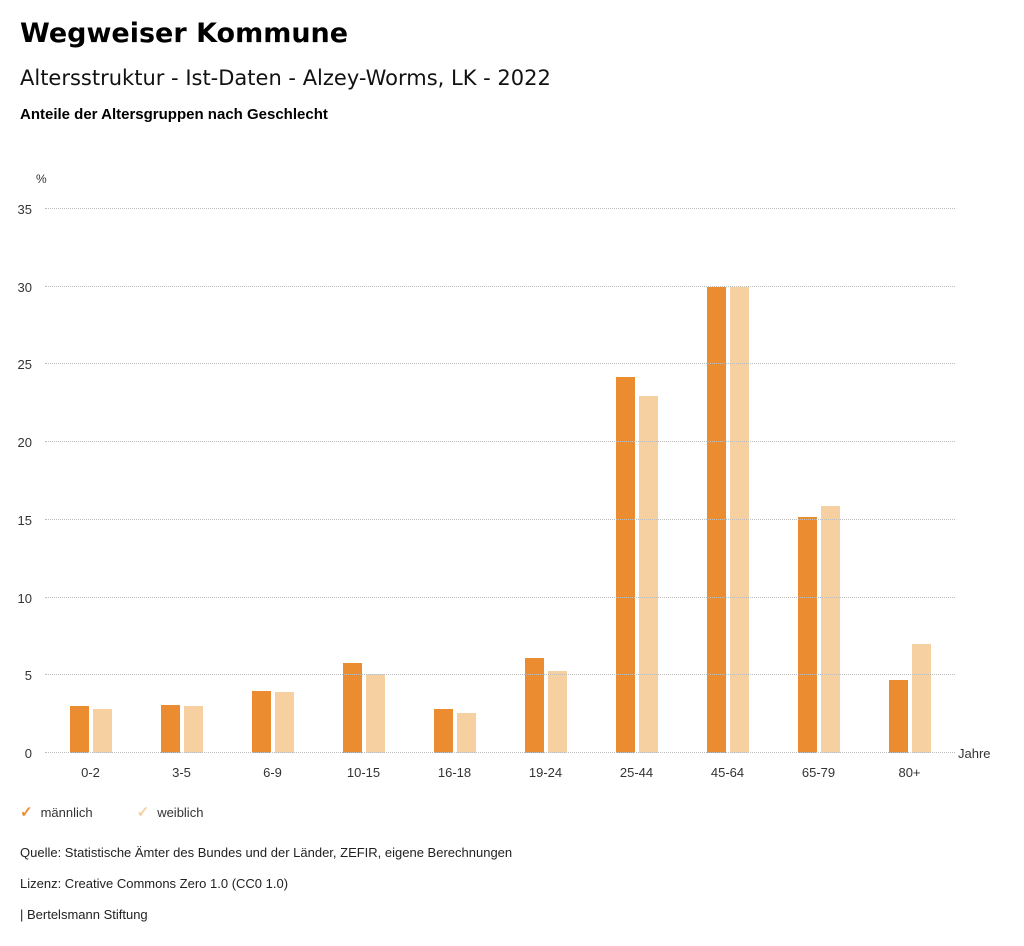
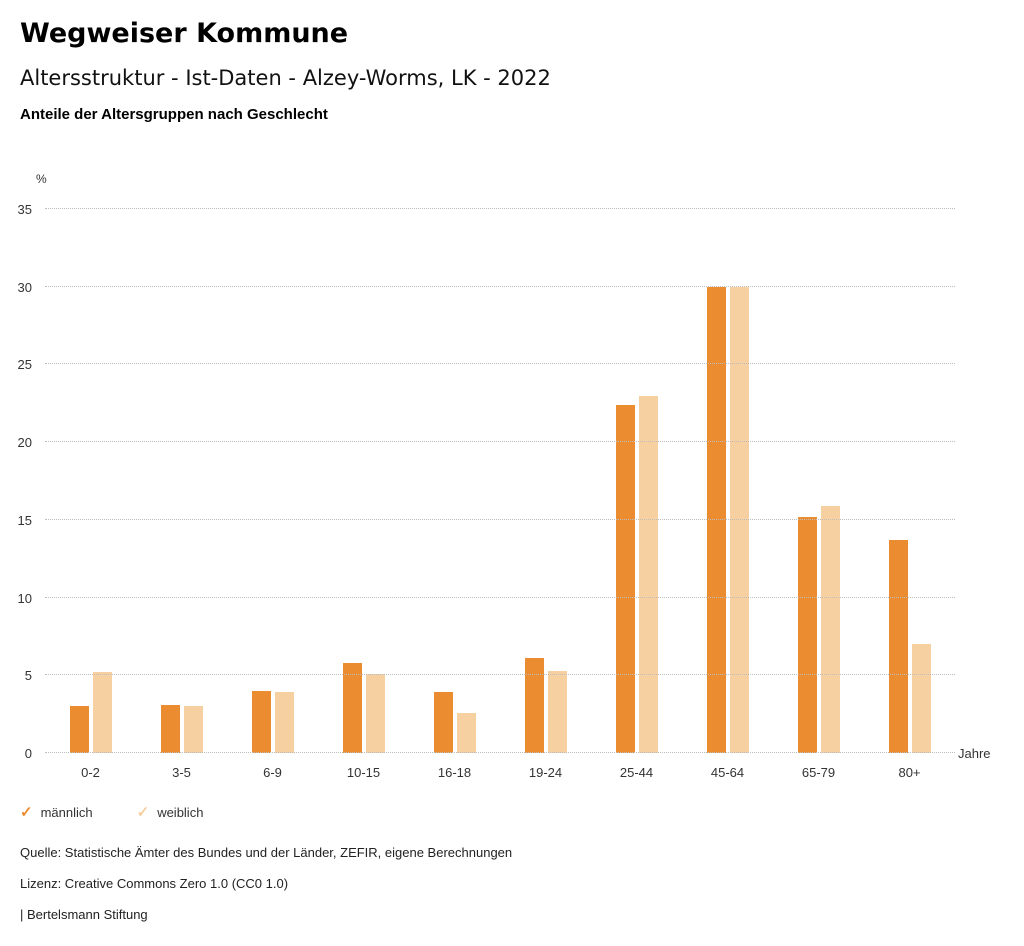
weiblich/0-2: 2.8 -> 5.2
männlich/16-18: 2.8 -> 3.9
männlich/25-44: 24.2 -> 22.4
männlich/80+: 4.7 -> 13.7
